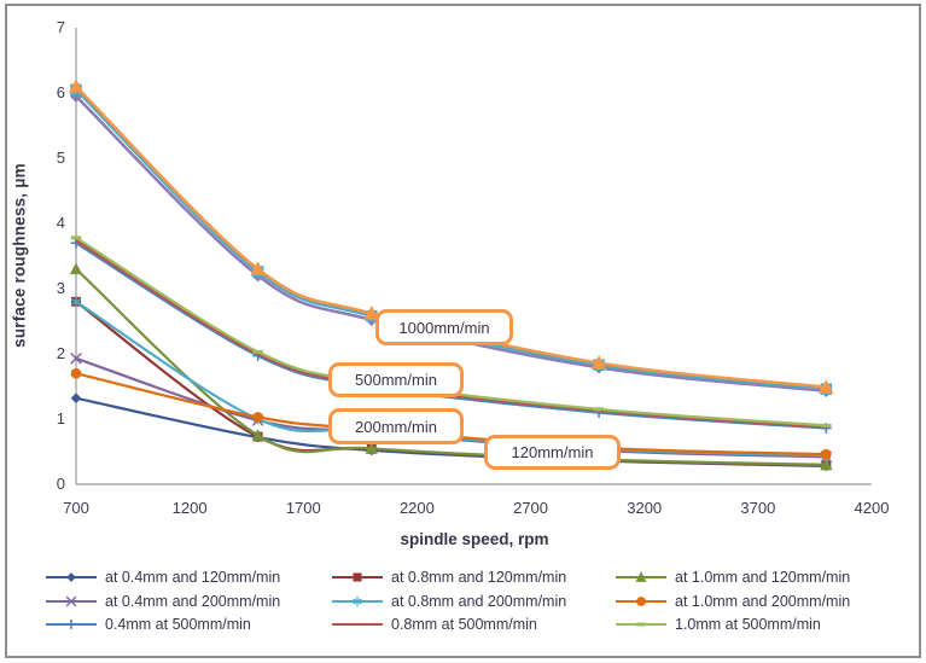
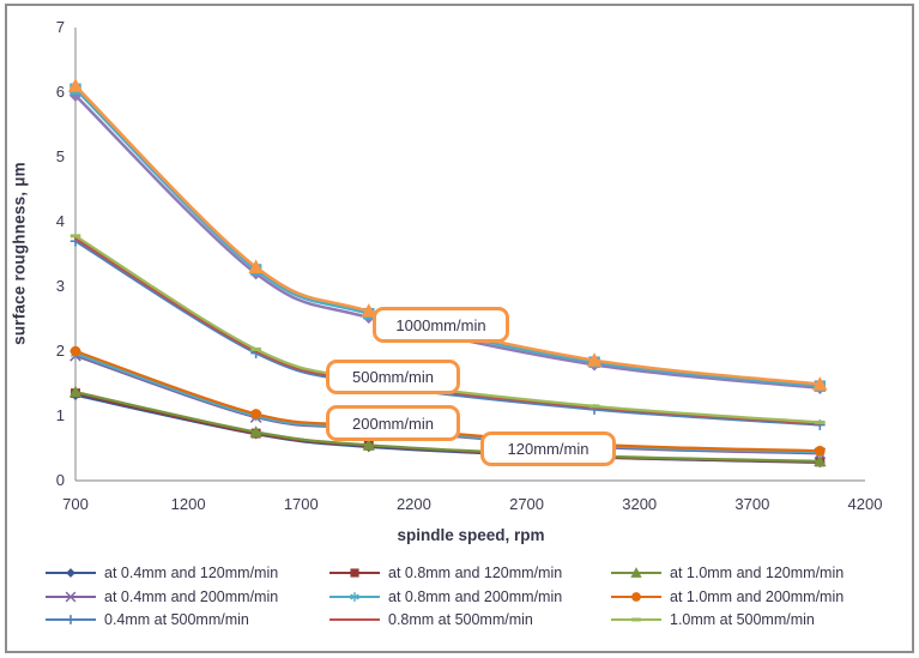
at 0.8mm and 120mm/min/700: 2.8 -> 1.4
at 1.0mm and 120mm/min/700: 3.3 -> 1.4
at 0.8mm and 200mm/min/700: 2.8 -> 2.0
at 1.0mm and 200mm/min/700: 1.7 -> 2.0
